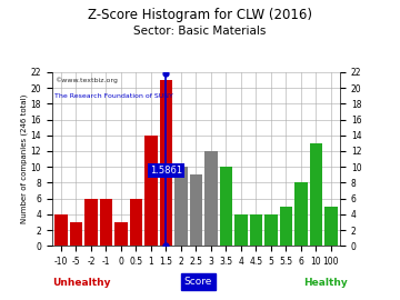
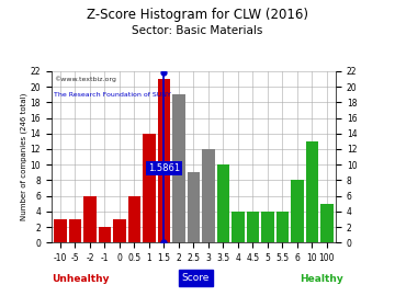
-10: 4 -> 3
-1: 6 -> 2
2: 10 -> 19
5.5: 5 -> 4
